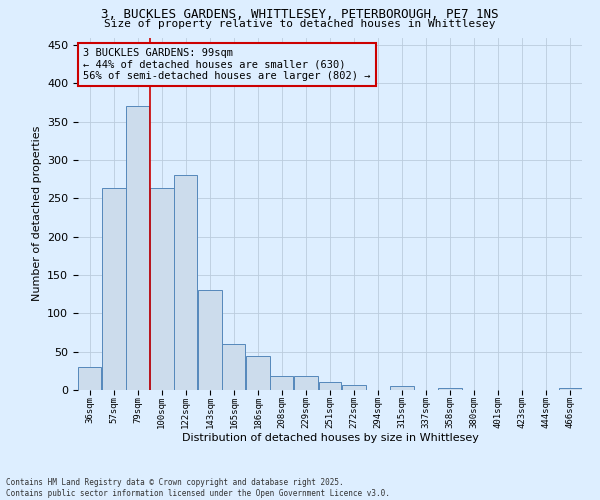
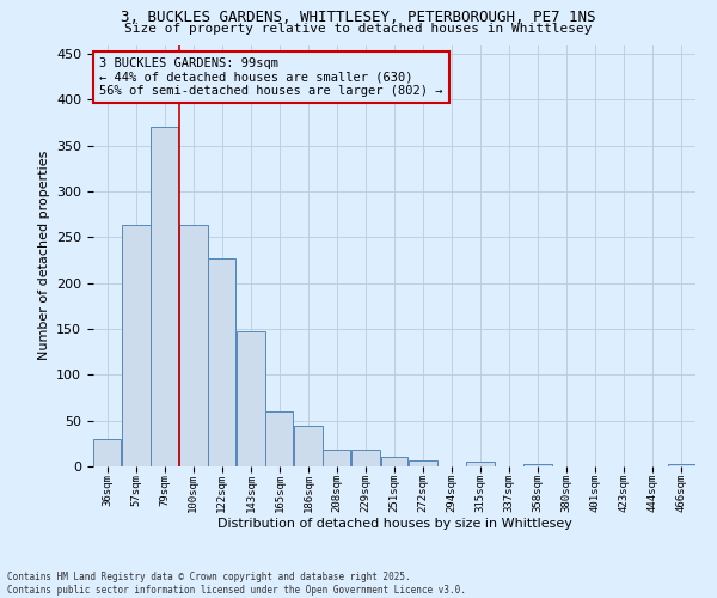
122sqm: 280 -> 227
143sqm: 130 -> 148
